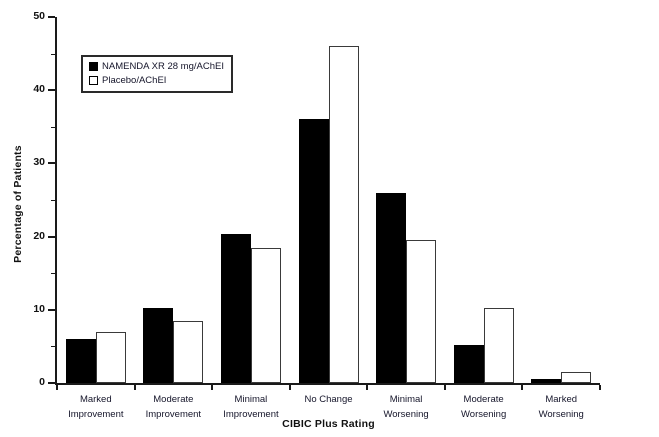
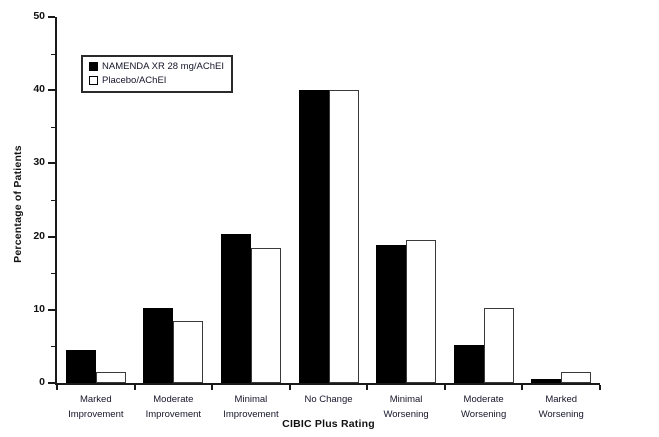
NAMENDA XR 28 mg/AChEI/Marked Improvement: 6 -> 4
Placebo/AChEI/Marked Improvement: 7 -> 2
NAMENDA XR 28 mg/AChEI/No Change: 36 -> 40
Placebo/AChEI/No Change: 46 -> 40
NAMENDA XR 28 mg/AChEI/Minimal Worsening: 26 -> 19
